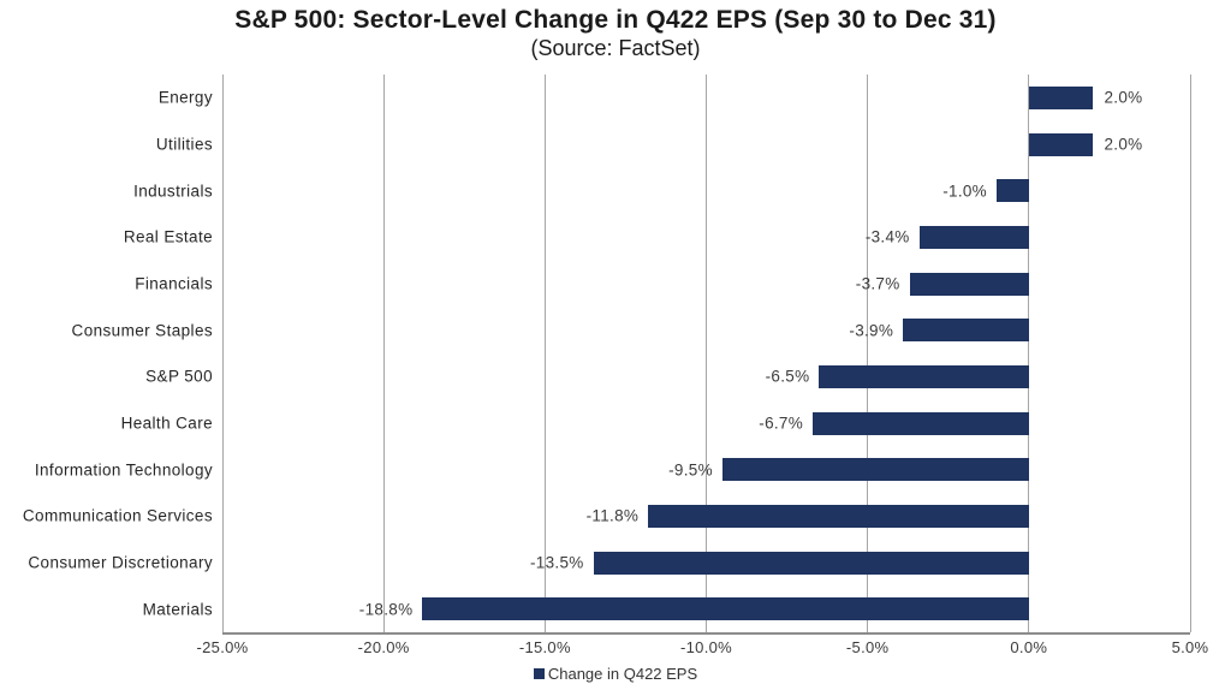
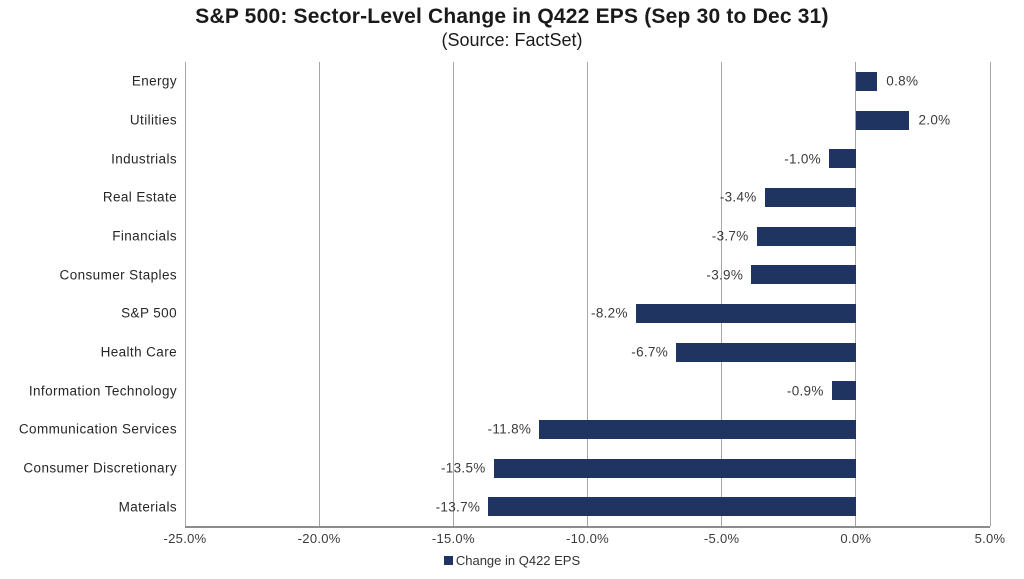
Energy: 2.0% -> 0.8%
S&P 500: -6.5% -> -8.2%
Information Technology: -9.5% -> -0.9%
Materials: -18.8% -> -13.7%
